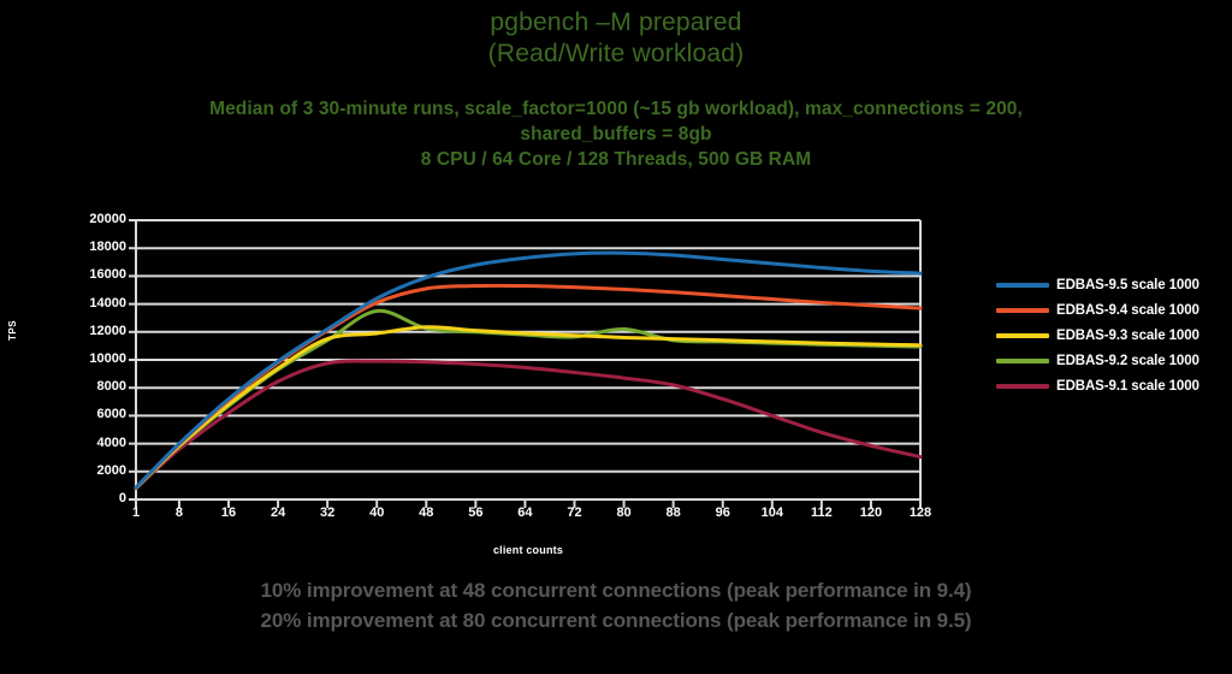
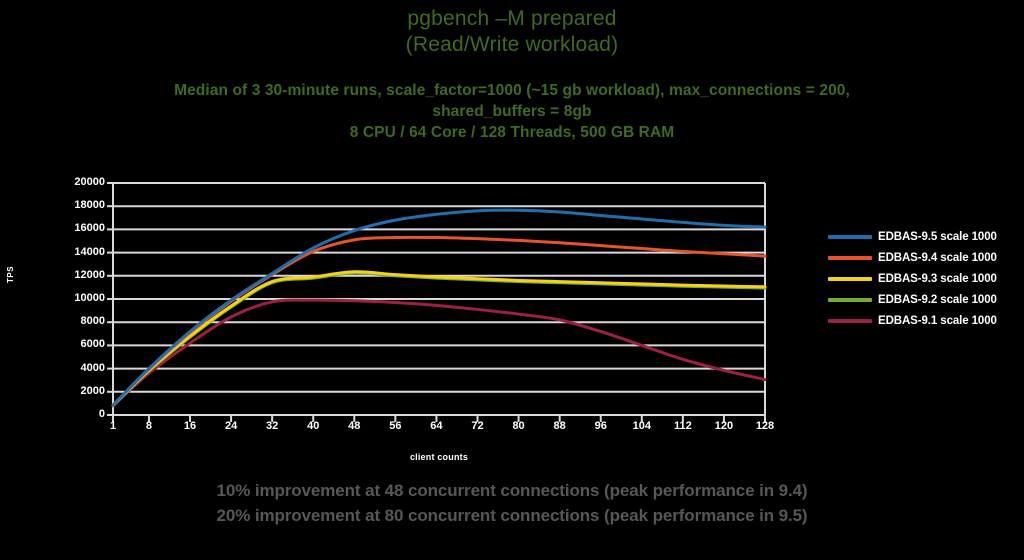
EDBAS-9.2 scale 1000/40: 13500 -> 11800
EDBAS-9.2 scale 1000/80: 12200 -> 11500
